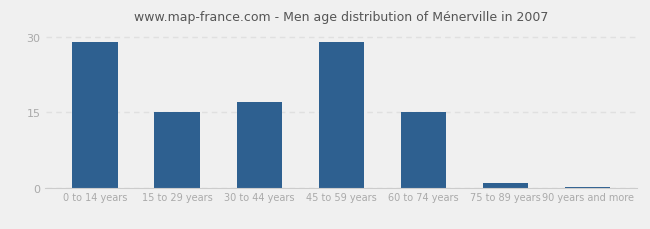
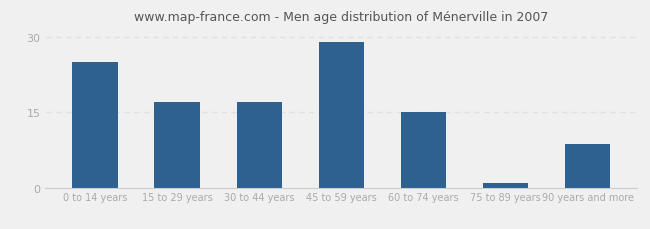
0 to 14 years: 29.0 -> 25.0
15 to 29 years: 15.0 -> 17.0
90 years and more: 0.2 -> 8.6
